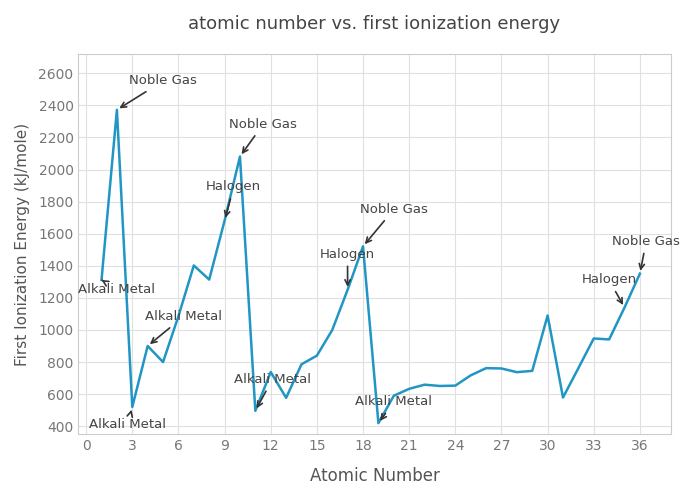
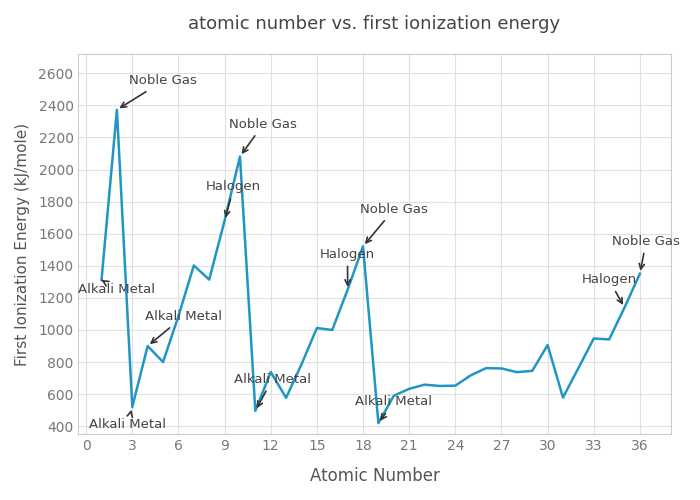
15: 840 -> 1010
30: 1090 -> 910
